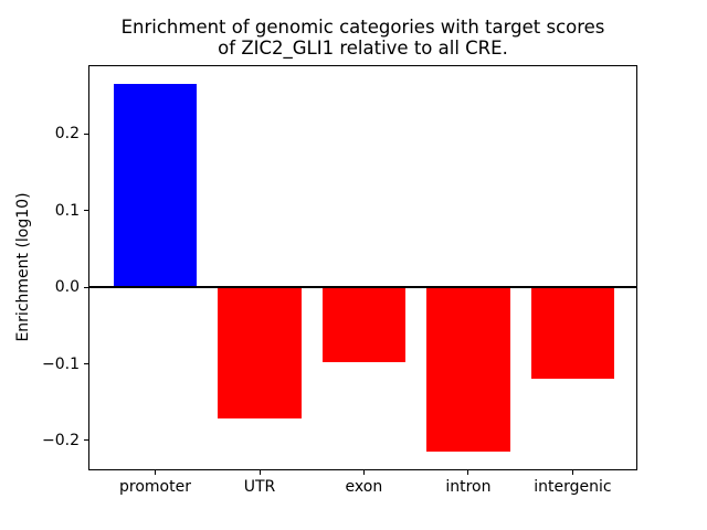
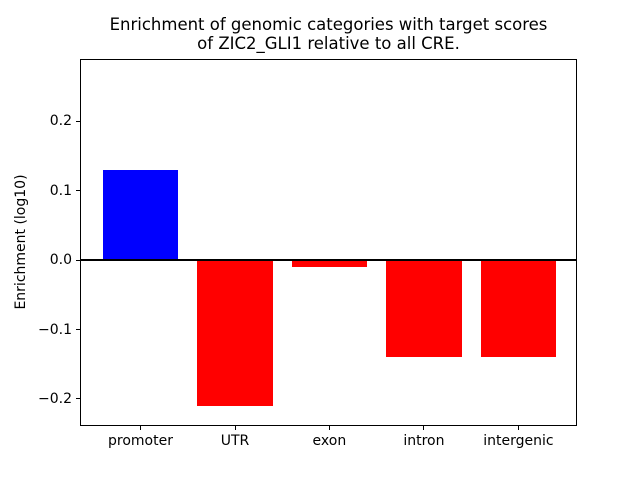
promoter: 0.27 -> 0.13
UTR: -0.17 -> -0.21
exon: -0.10 -> -0.01
intron: -0.21 -> -0.14
intergenic: -0.12 -> -0.14
